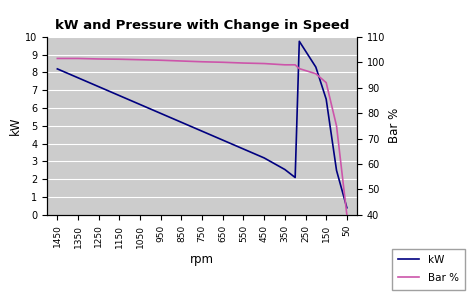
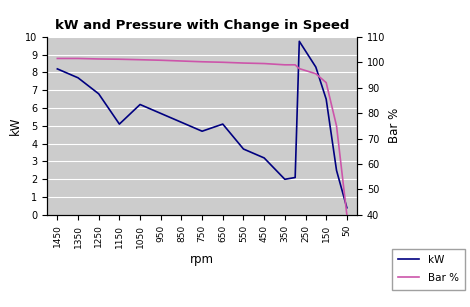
kW/1250: 7.2 -> 6.8
kW/1150: 6.7 -> 5.1
kW/650: 4.2 -> 5.1
kW/350: 2.5 -> 2.0
